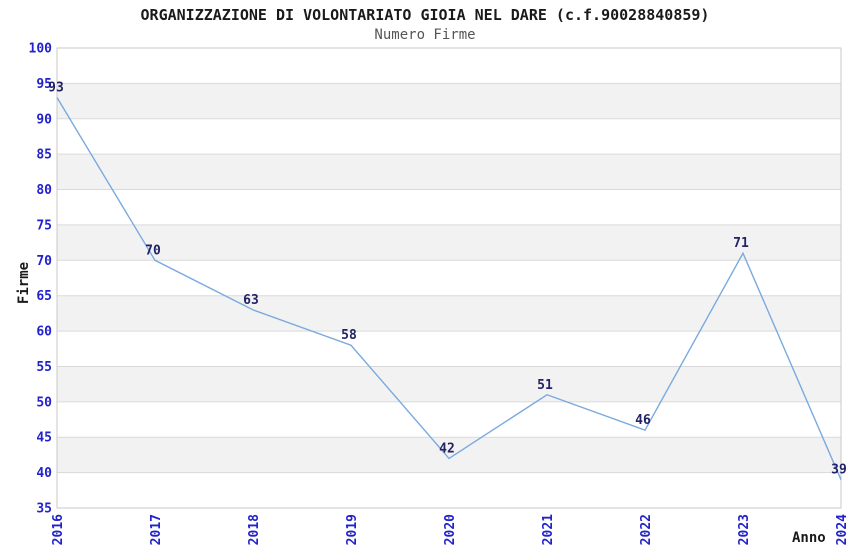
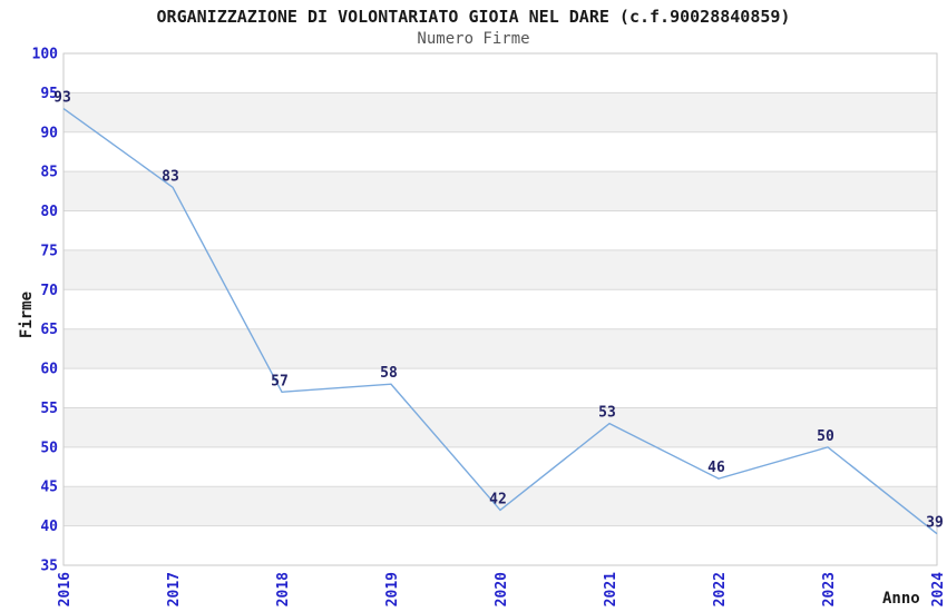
2017: 70 -> 83
2018: 63 -> 57
2021: 51 -> 53
2023: 71 -> 50
